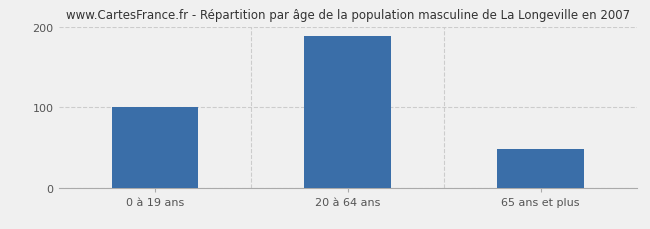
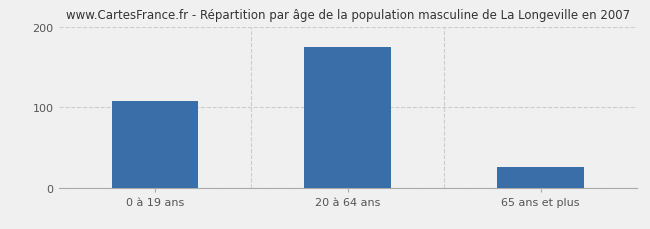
0 à 19 ans: 100 -> 107
20 à 64 ans: 188 -> 175
65 ans et plus: 48 -> 25
